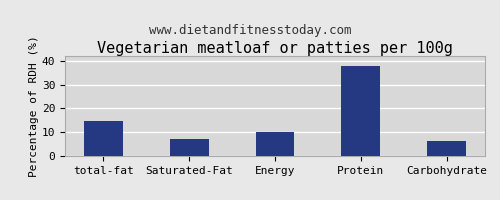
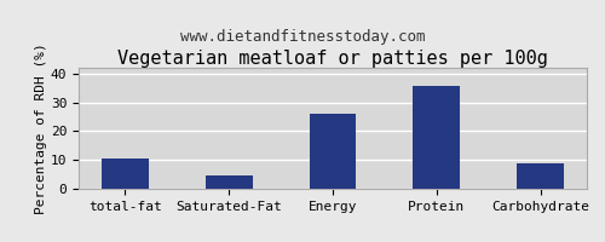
total-fat: 14.5 -> 10.5
Saturated-Fat: 7.0 -> 4.5
Energy: 10.2 -> 26.0
Protein: 38.0 -> 35.5
Carbohydrate: 6.5 -> 9.0
